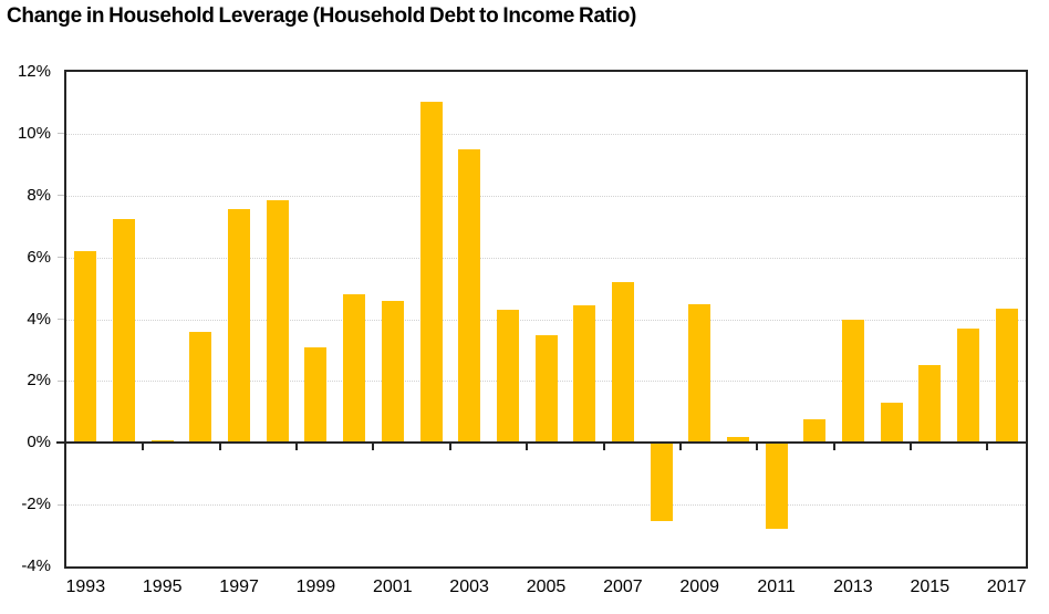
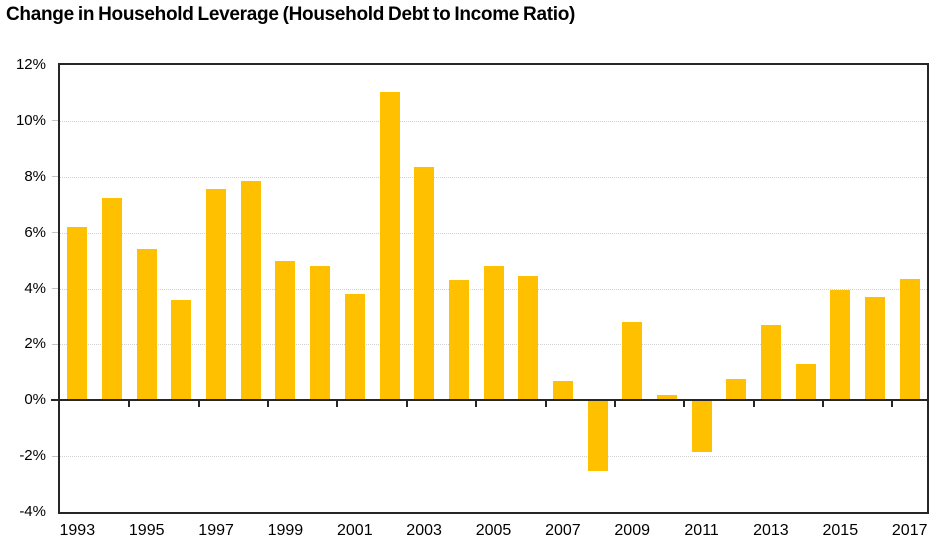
1995: 0.1% -> 5.4%
1999: 3.1% -> 5.0%
2001: 4.6% -> 3.8%
2003: 9.5% -> 8.3%
2005: 3.5% -> 4.8%
2007: 5.2% -> 0.7%
2009: 4.5% -> 2.8%
2011: -2.8% -> -1.9%
2013: 4.0% -> 2.7%
2015: 2.5% -> 4.0%
